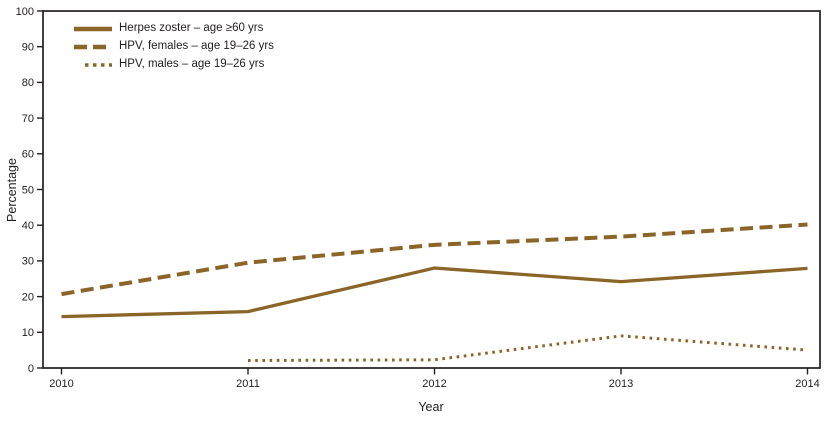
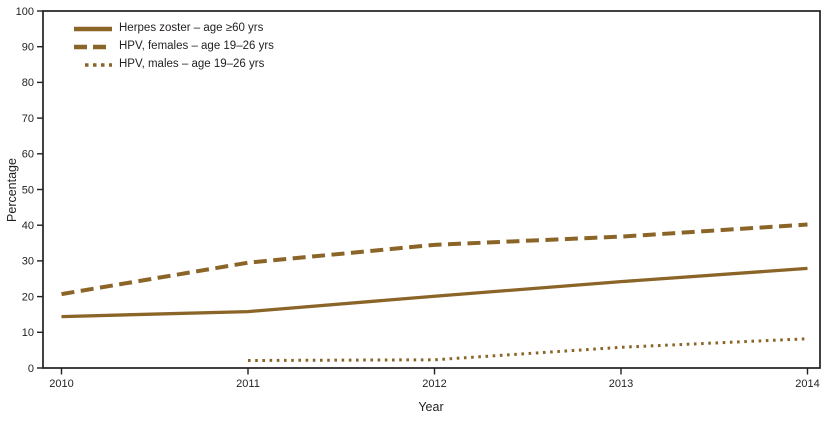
Herpes zoster – age ≥60 yrs/2012: 28 -> 20
HPV, males – age 19–26 yrs/2013: 9 -> 6
HPV, males – age 19–26 yrs/2014: 5 -> 8
